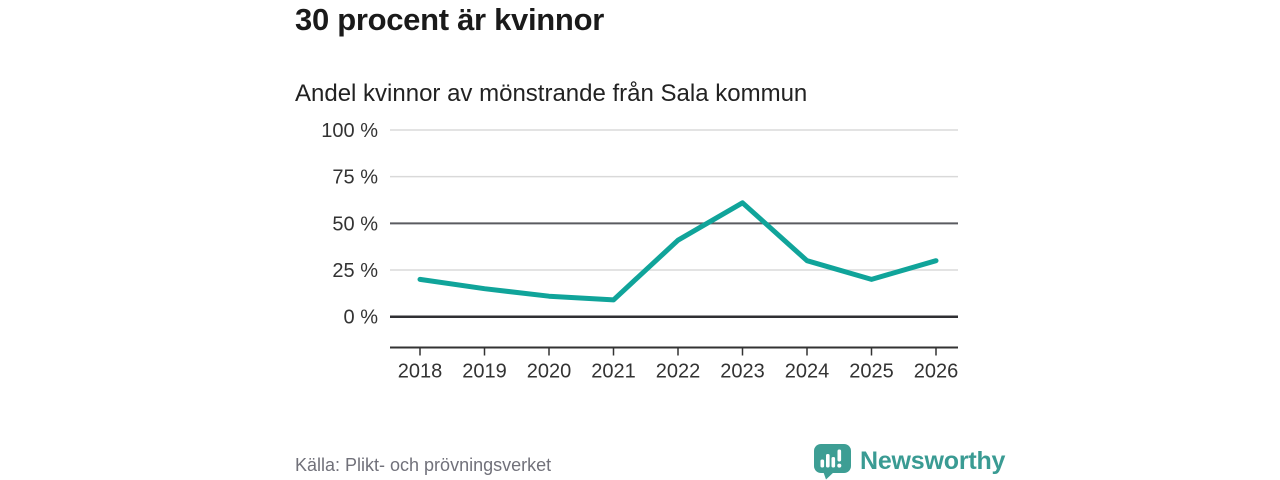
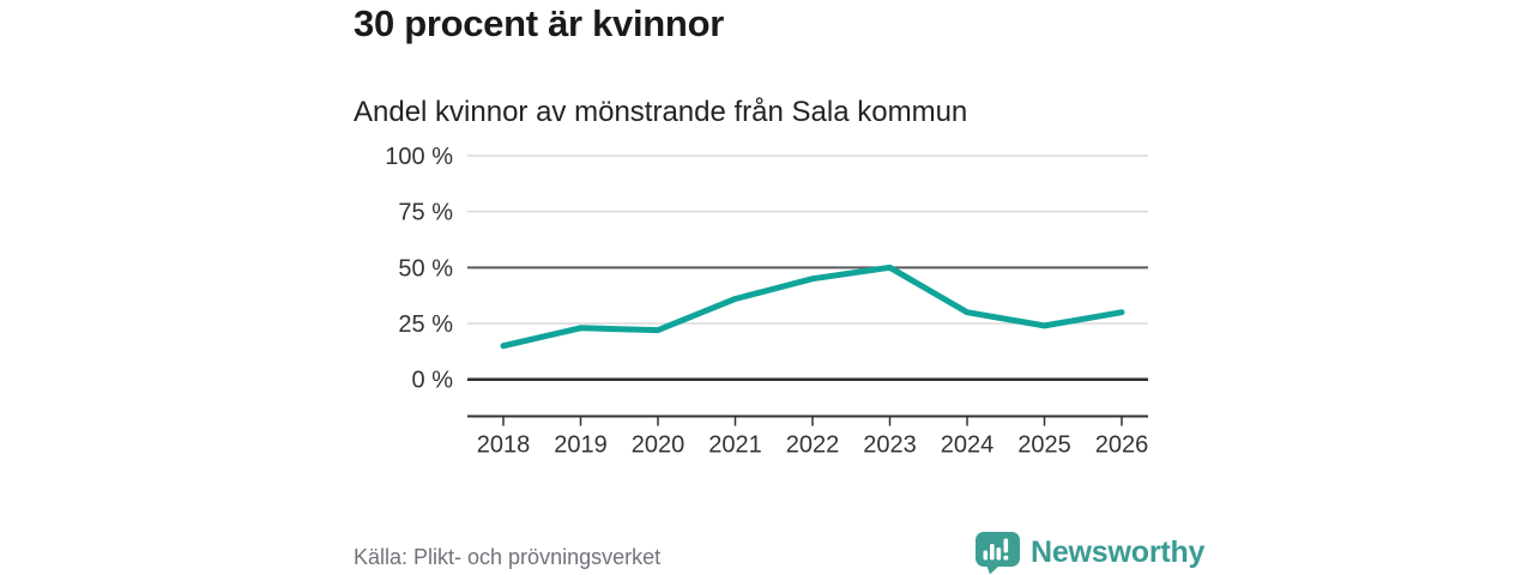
2018: 20% -> 15%
2019: 15% -> 23%
2020: 11% -> 22%
2021: 9% -> 36%
2022: 41% -> 45%
2023: 61% -> 50%
2025: 20% -> 24%
